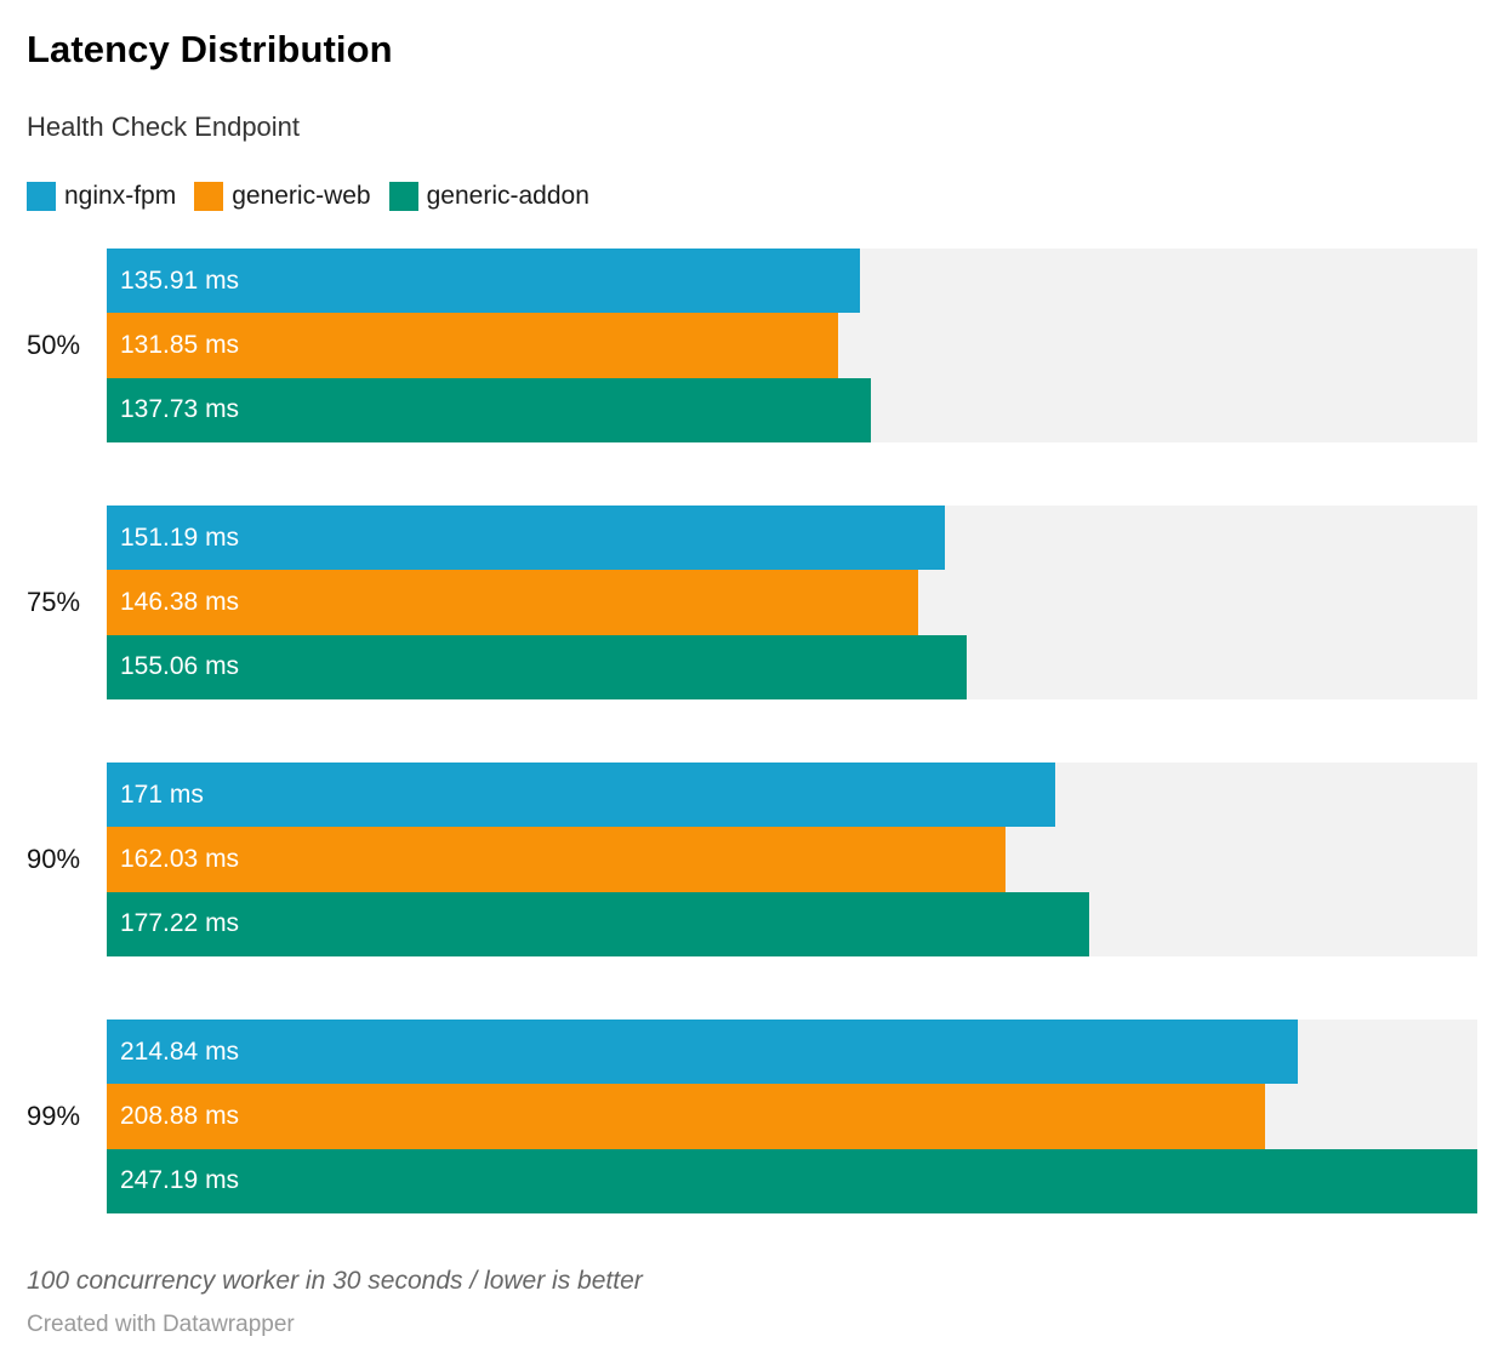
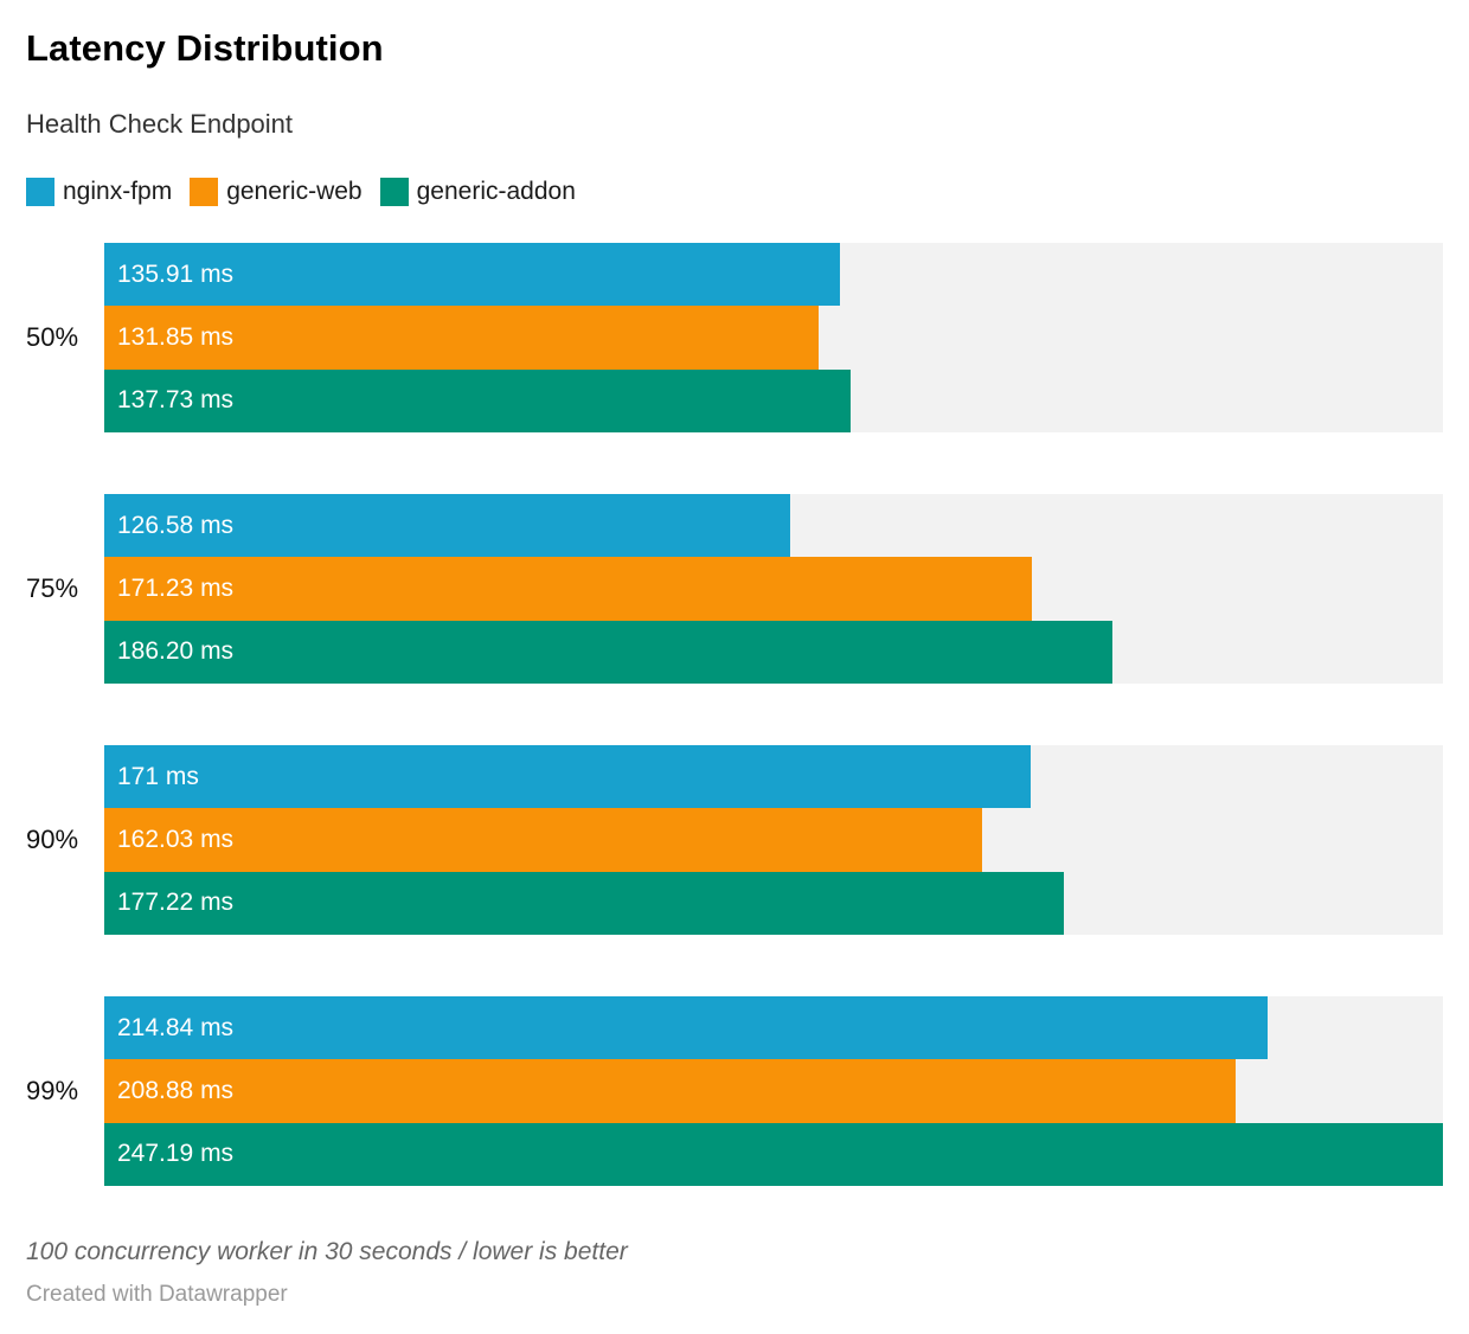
nginx-fpm/75%: 151.19 -> 126.58
generic-web/75%: 146.38 -> 171.23
generic-addon/75%: 155.06 -> 186.20
